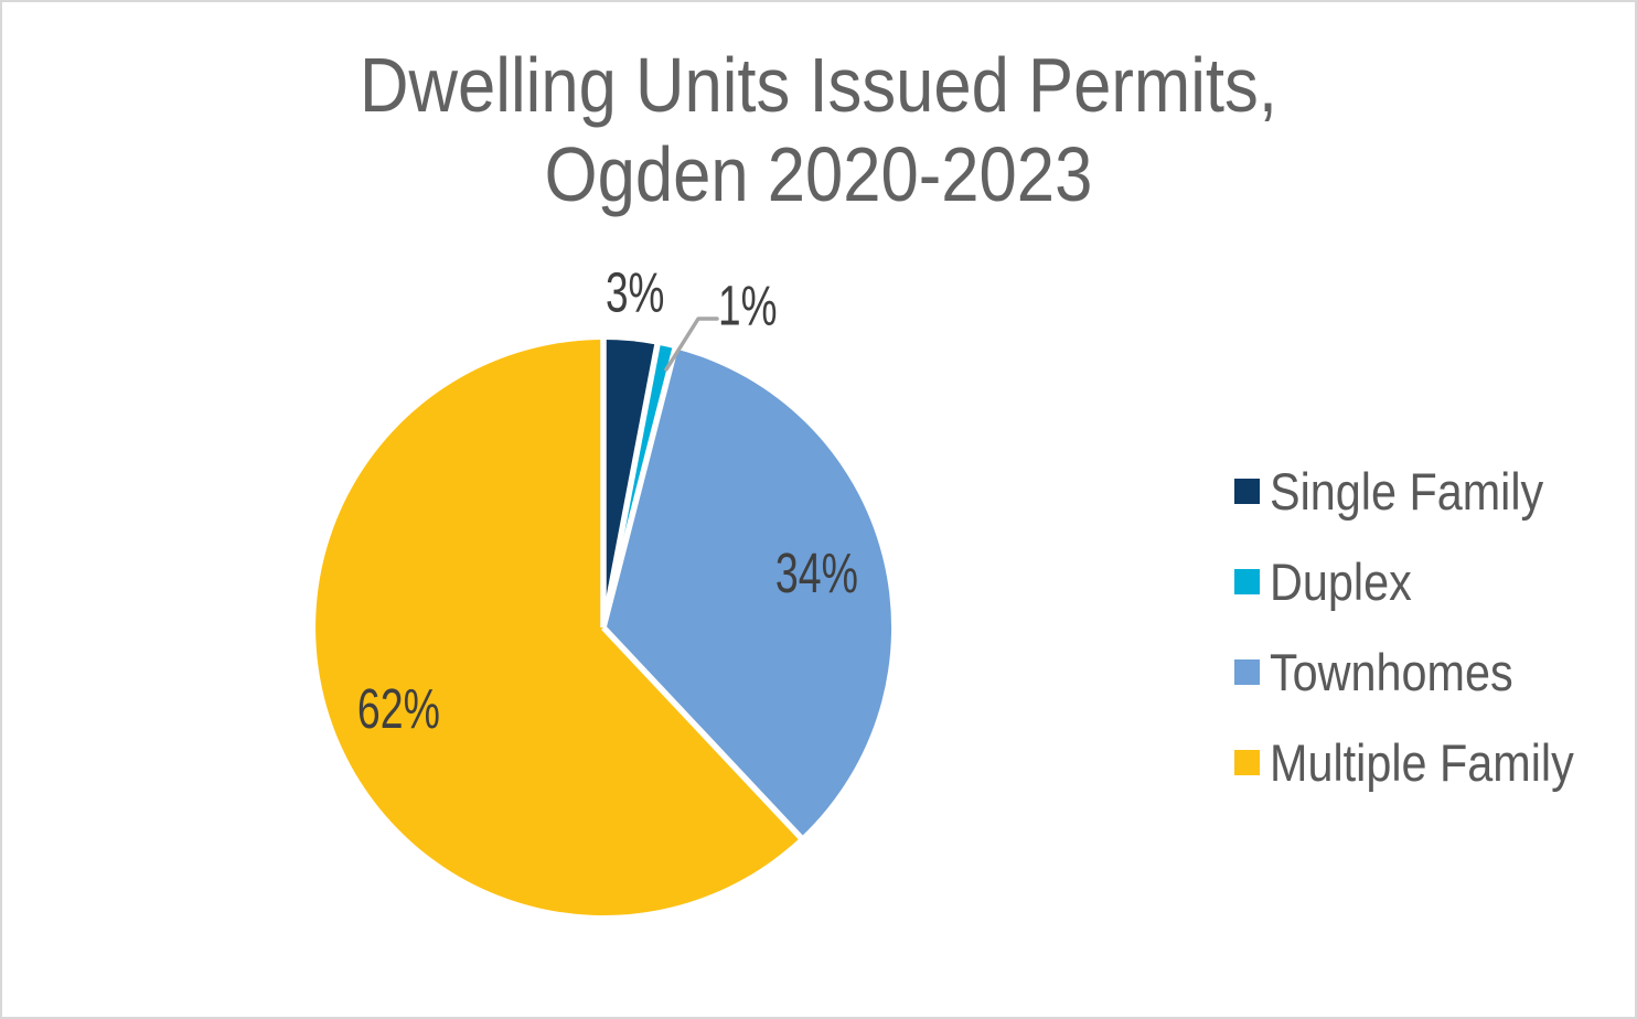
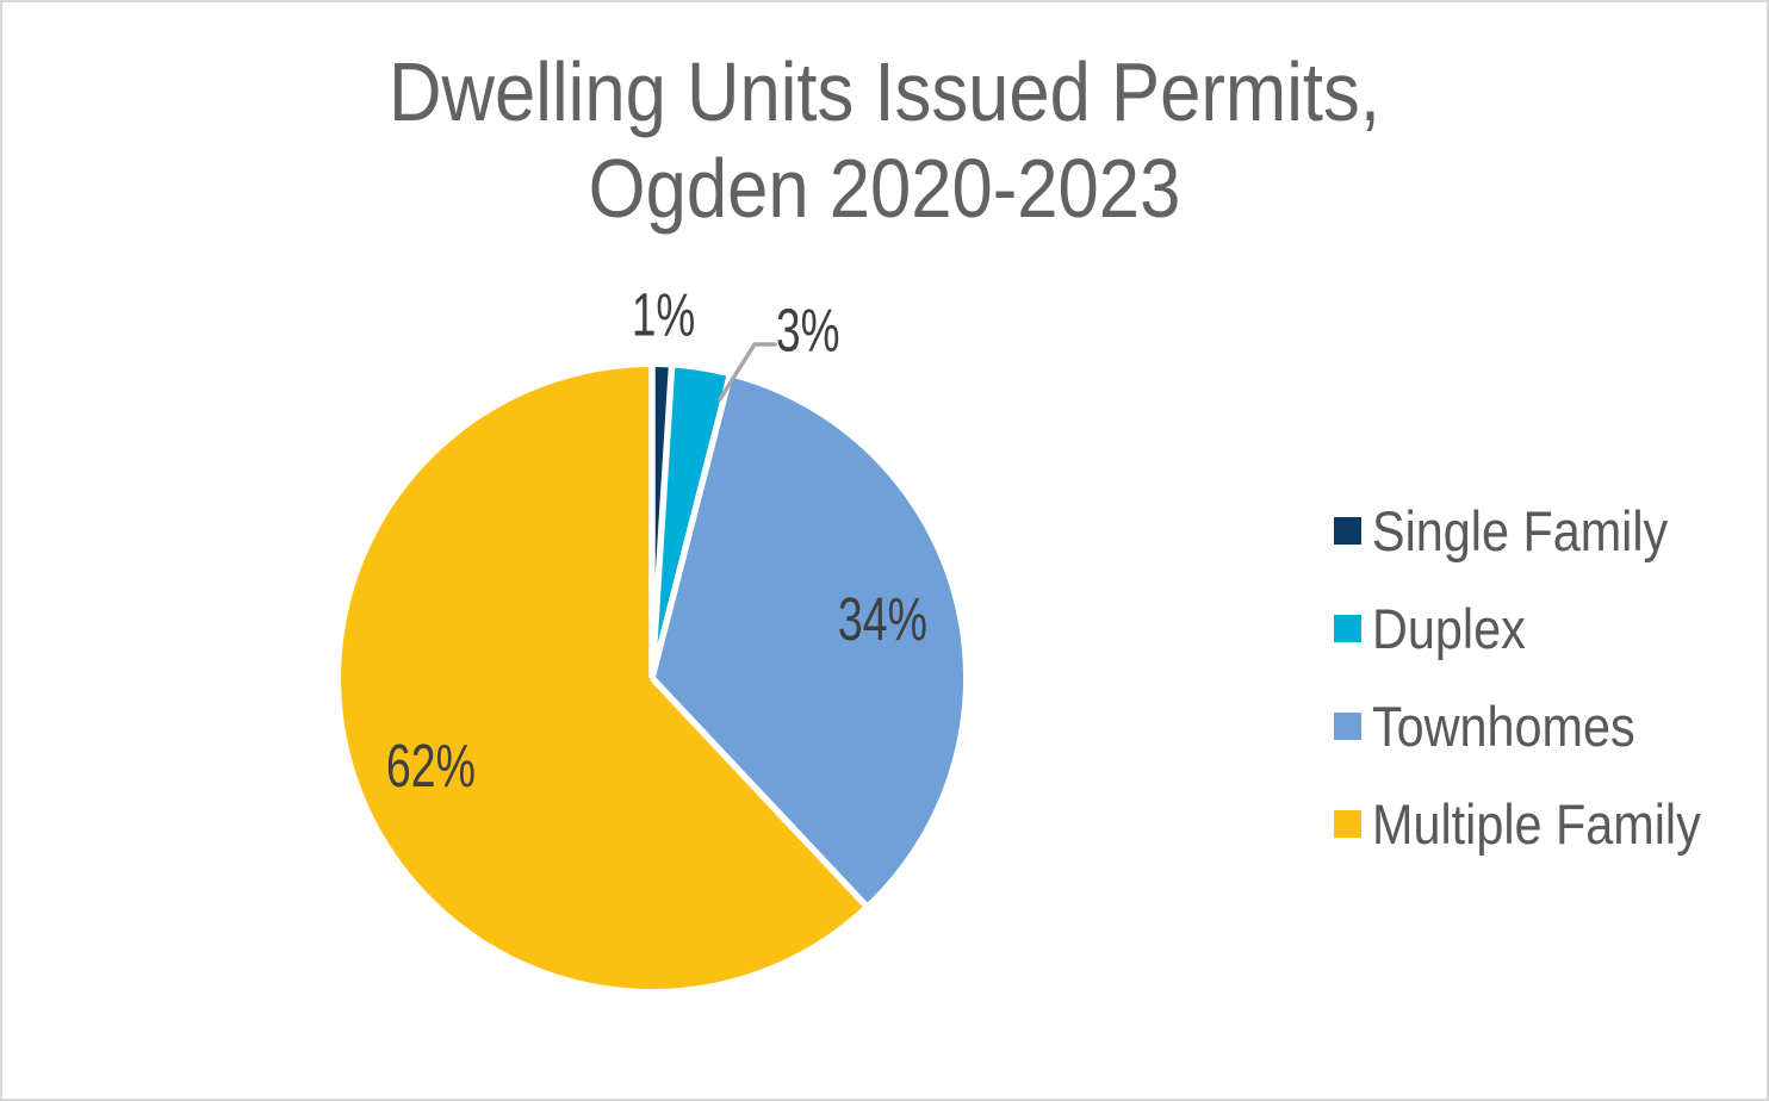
Single Family: 3% -> 1%
Duplex: 1% -> 3%
